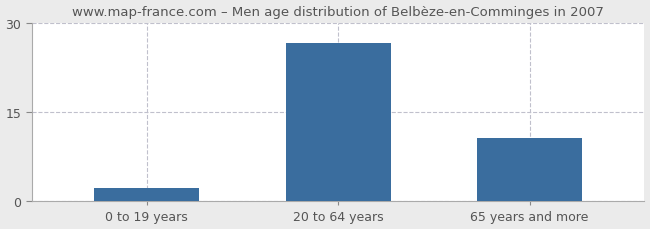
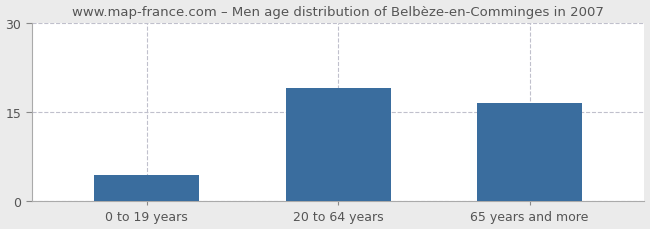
0 to 19 years: 2.2 -> 4.5
20 to 64 years: 26.6 -> 19.0
65 years and more: 10.6 -> 16.5
